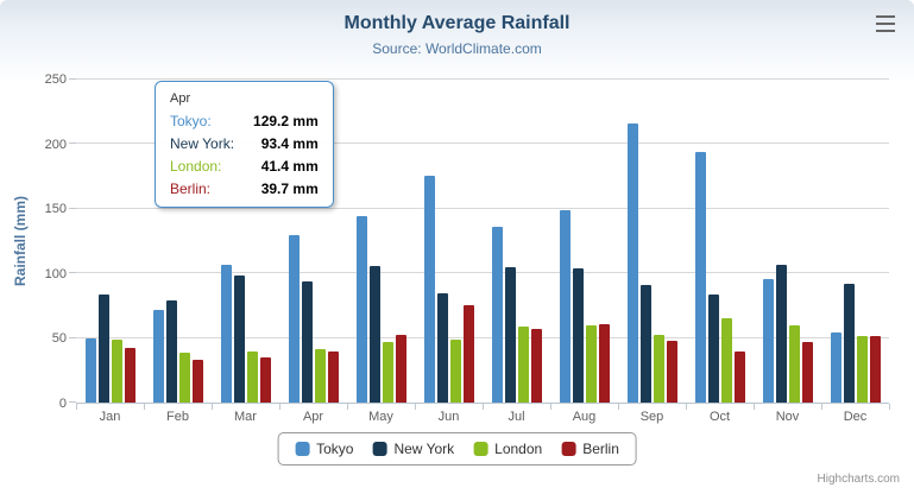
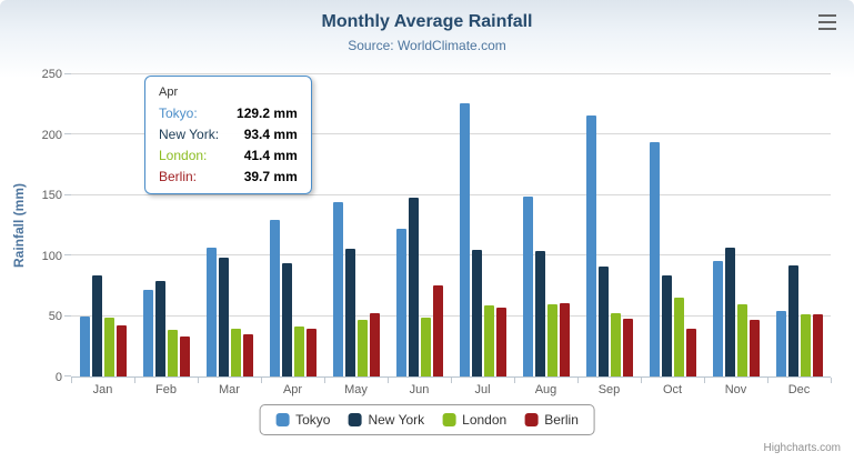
Tokyo/Jun: 176 -> 122
New York/Jun: 84 -> 148
Tokyo/Jul: 136 -> 226
